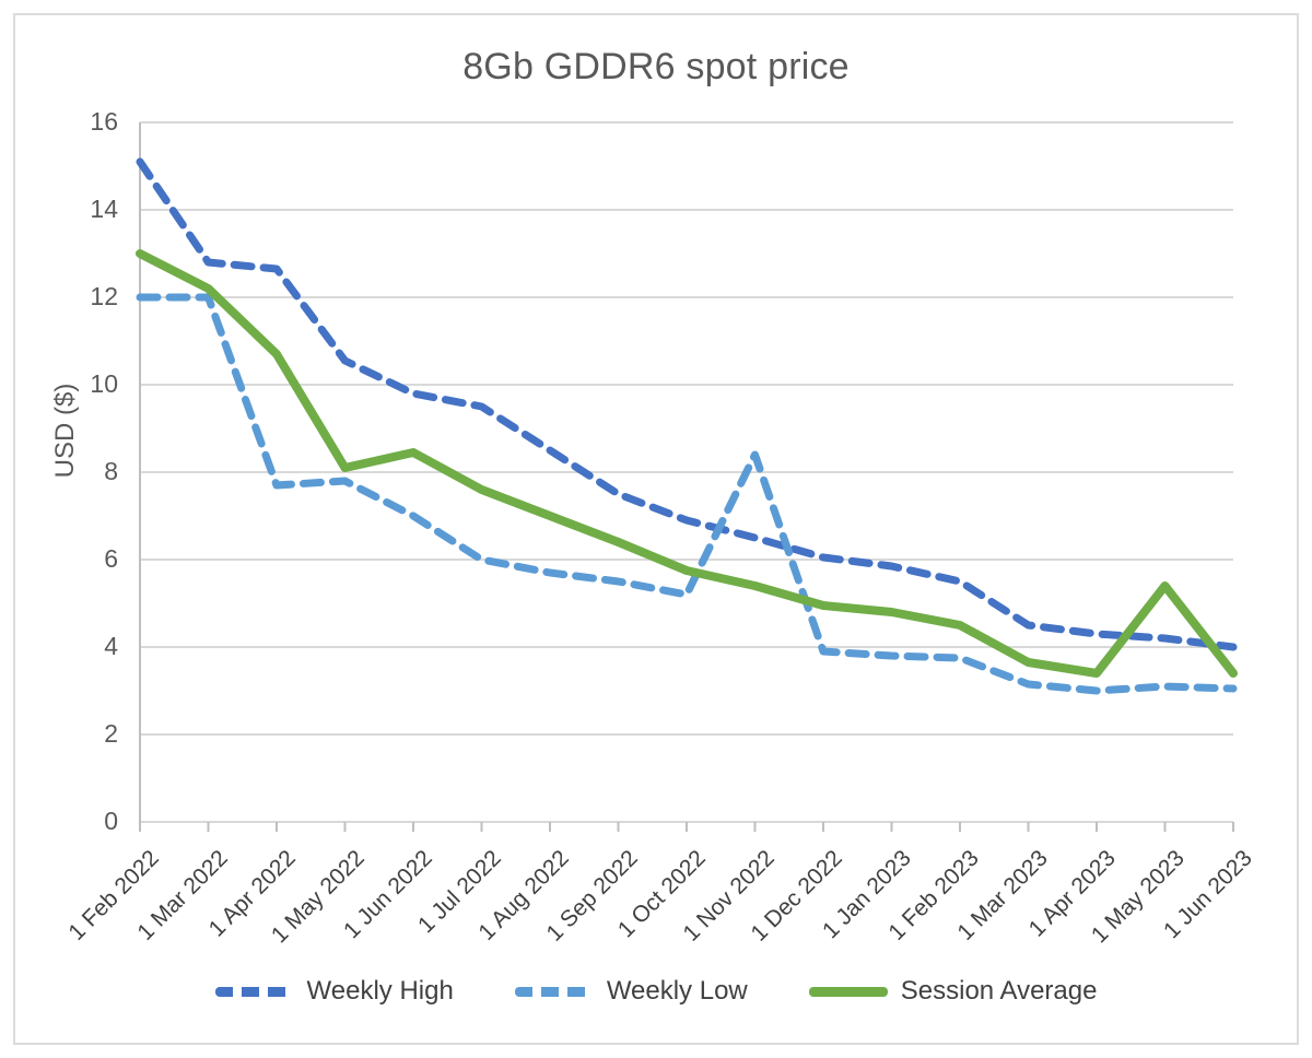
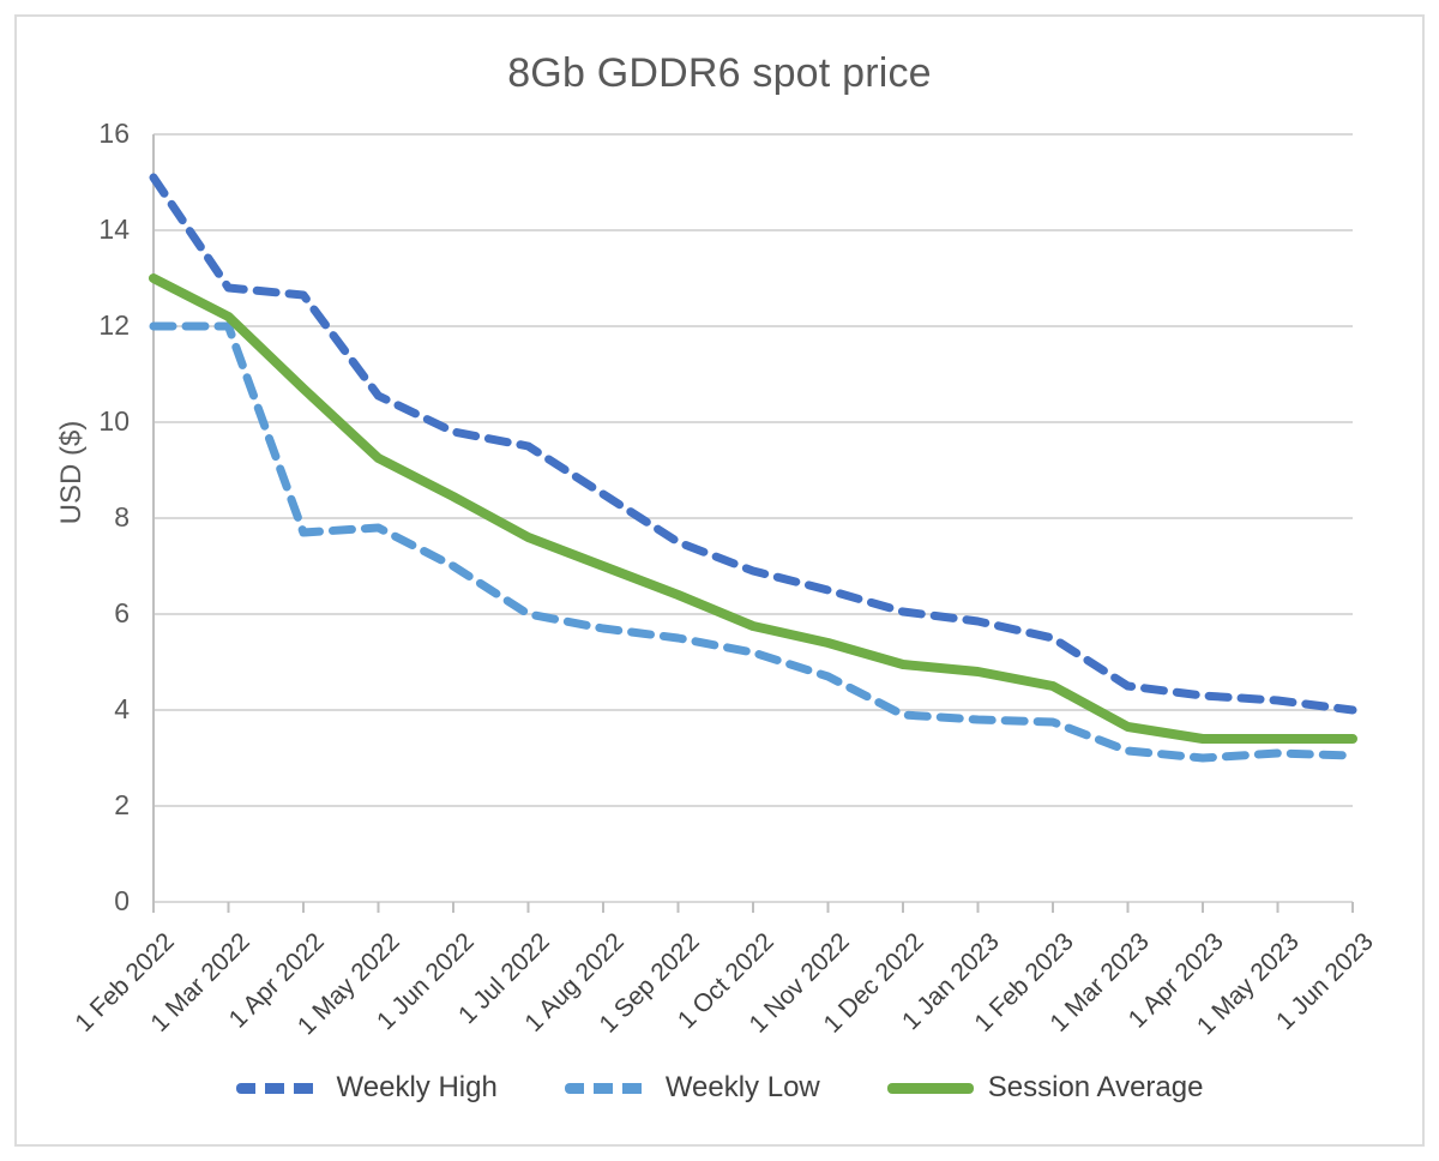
Session Average/1 May 2022: 8.1 -> 9.2
Weekly Low/1 Nov 2022: 8.4 -> 4.7
Session Average/1 May 2023: 5.4 -> 3.4
